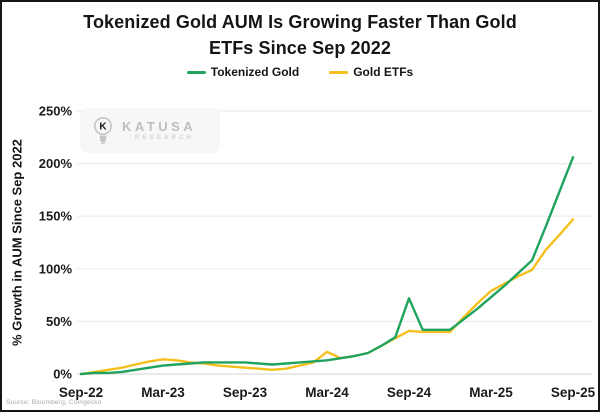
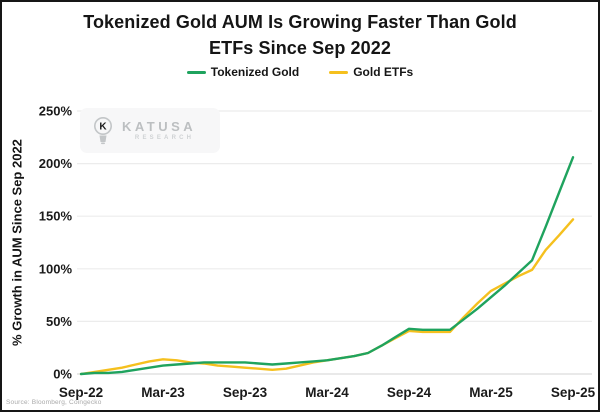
Gold ETFs/Mar-24: 21% -> 13%
Tokenized Gold/Sep-24: 72% -> 43%
